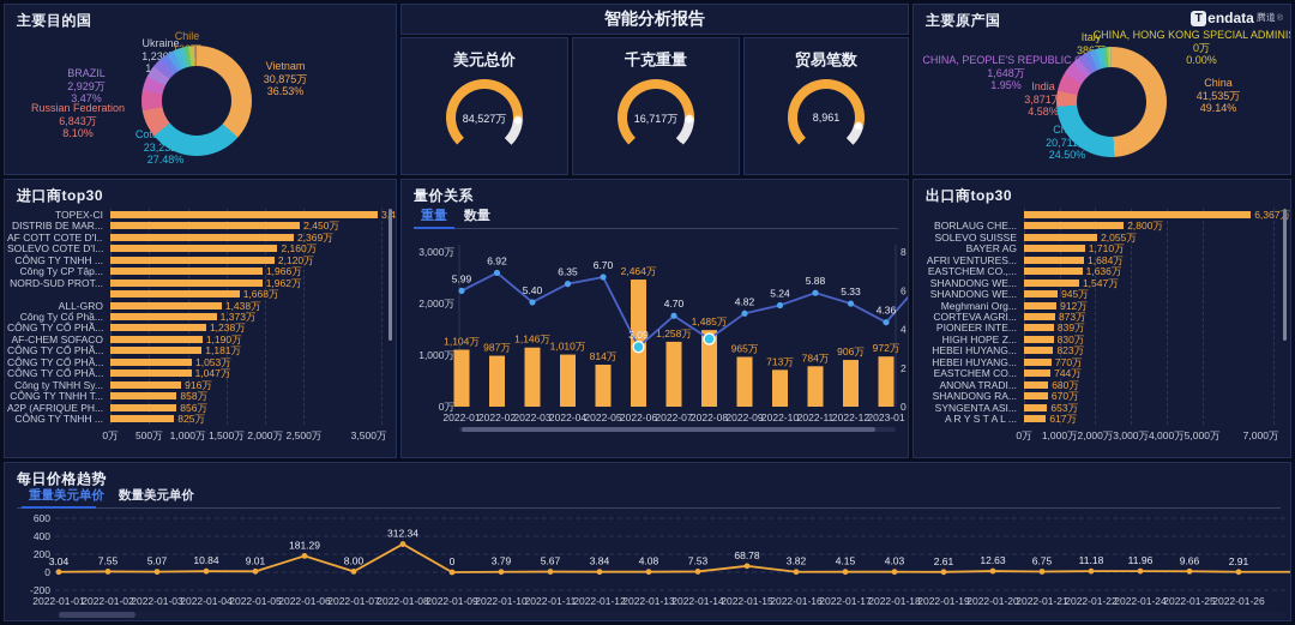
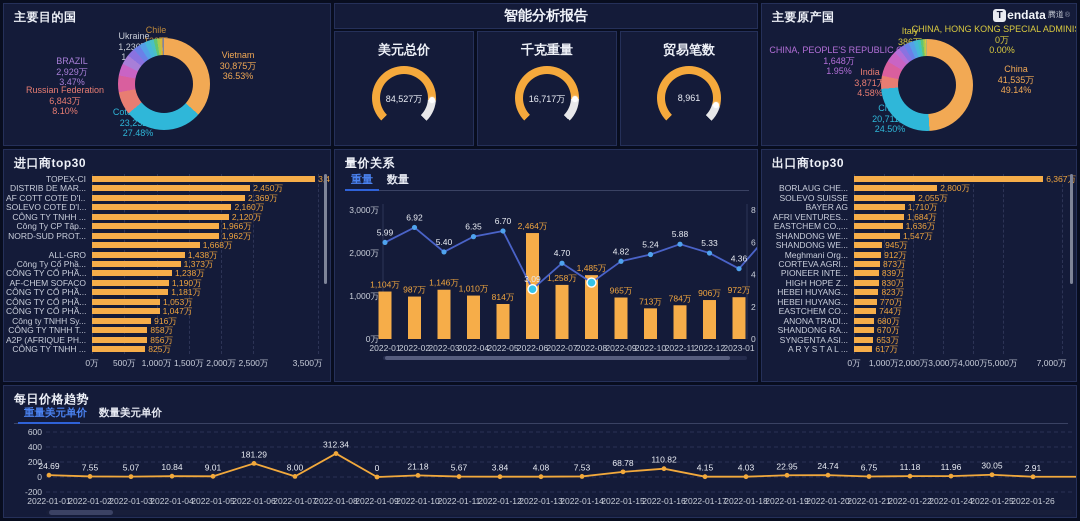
每日价格趋势/2022-01-01: 3.04 -> 24.69
每日价格趋势/2022-01-10: 3.79 -> 21.18
每日价格趋势/2022-01-16: 3.82 -> 110.82
每日价格趋势/2022-01-19: 2.61 -> 22.95
每日价格趋势/2022-01-20: 12.63 -> 24.74
每日价格趋势/2022-01-25: 9.66 -> 30.05
